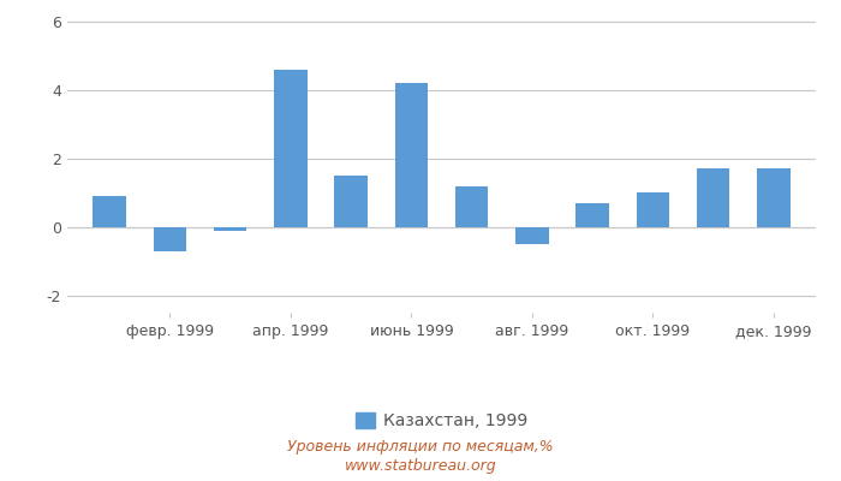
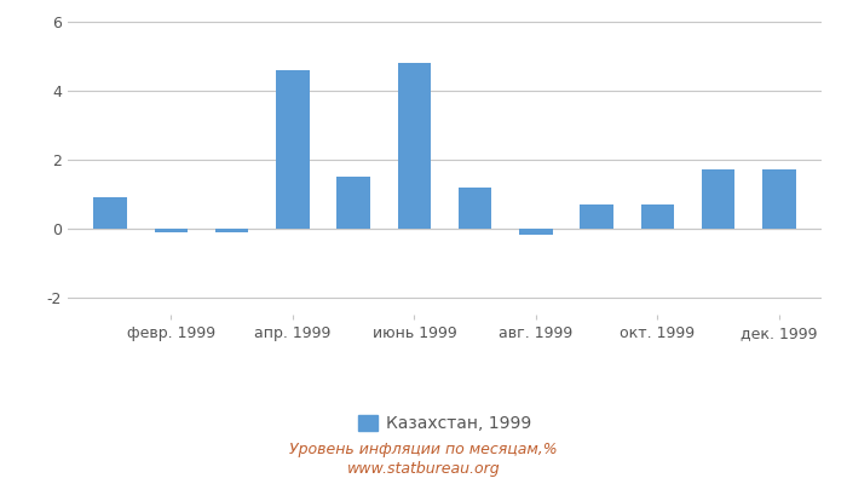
февр. 1999: -0.7 -> -0.1
июнь 1999: 4.2 -> 4.8
авг. 1999: -0.5 -> -0.2
окт. 1999: 1.0 -> 0.7
